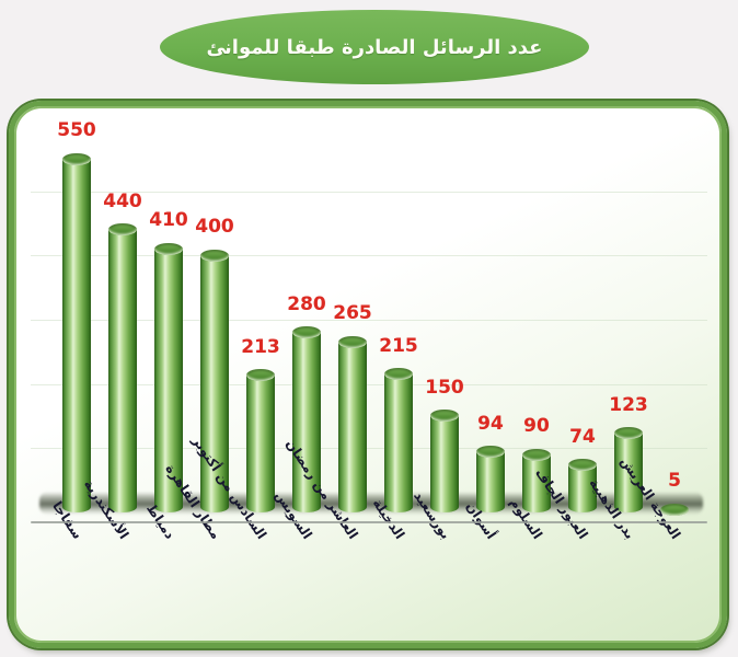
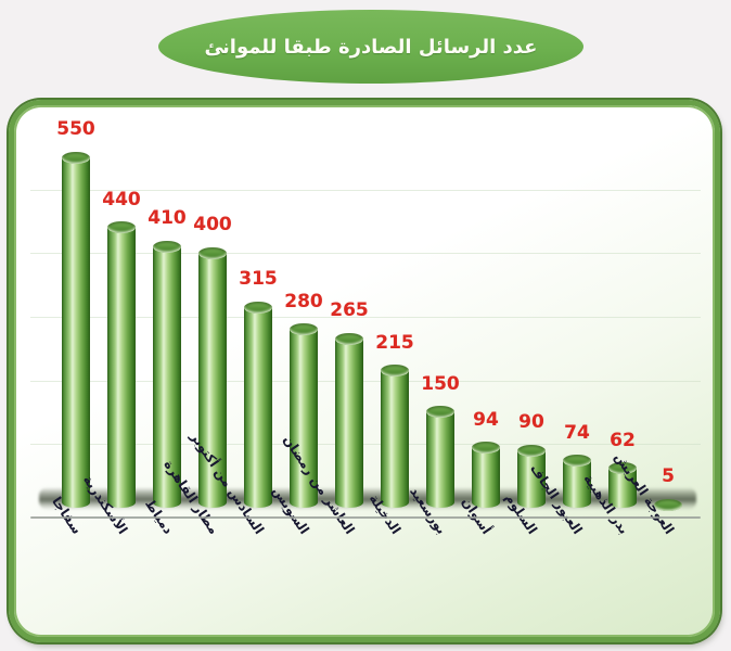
السادس من أكتوبر: 213 -> 315
بدر الذهبية: 123 -> 62
